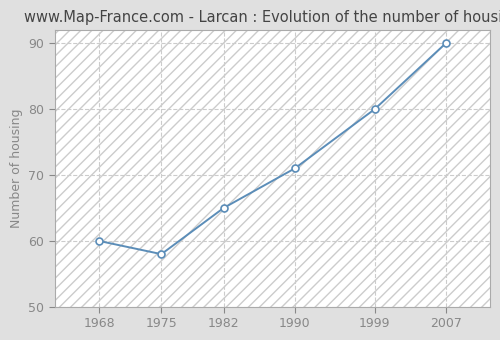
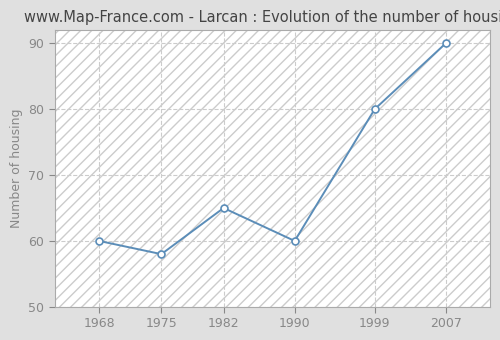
1990: 71 -> 60
